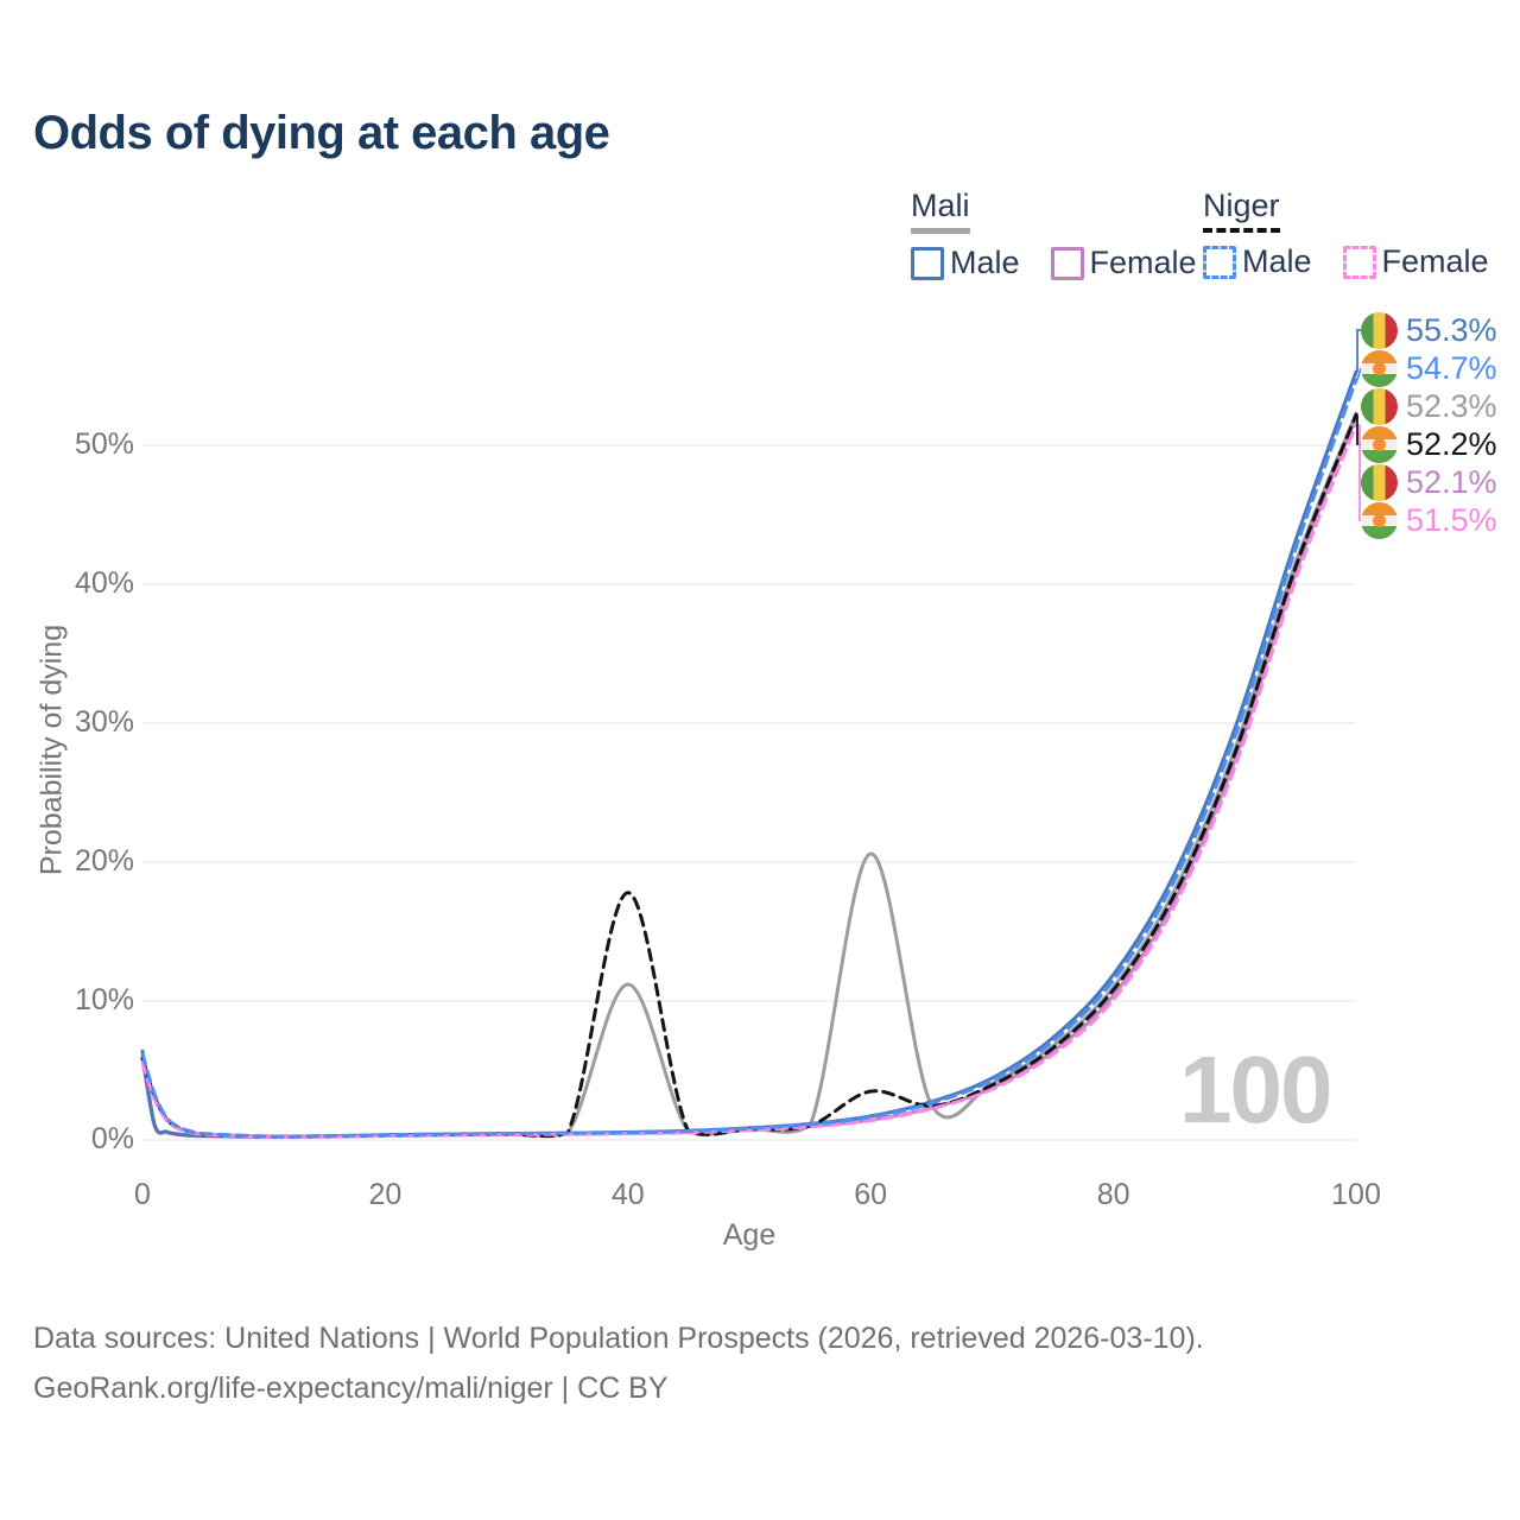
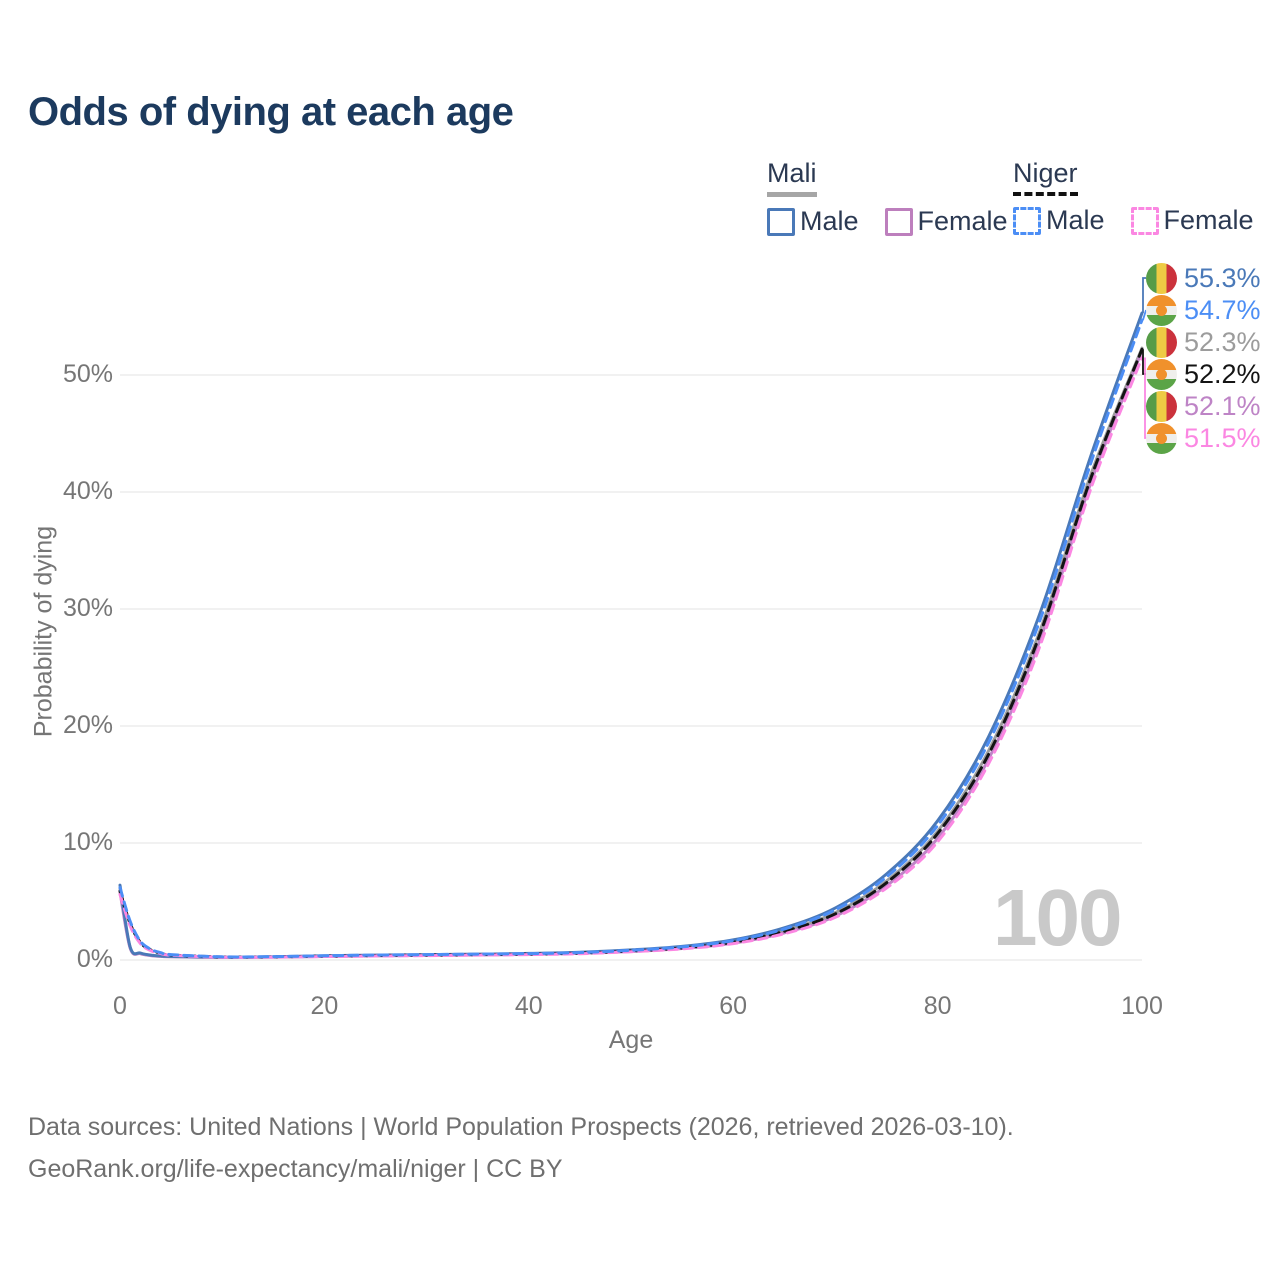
Mali/40: 11.2% -> 0.5%
Niger/40: 17.8% -> 0.5%
Mali/60: 20.6% -> 1.6%
Niger/60: 3.5% -> 1.5%
